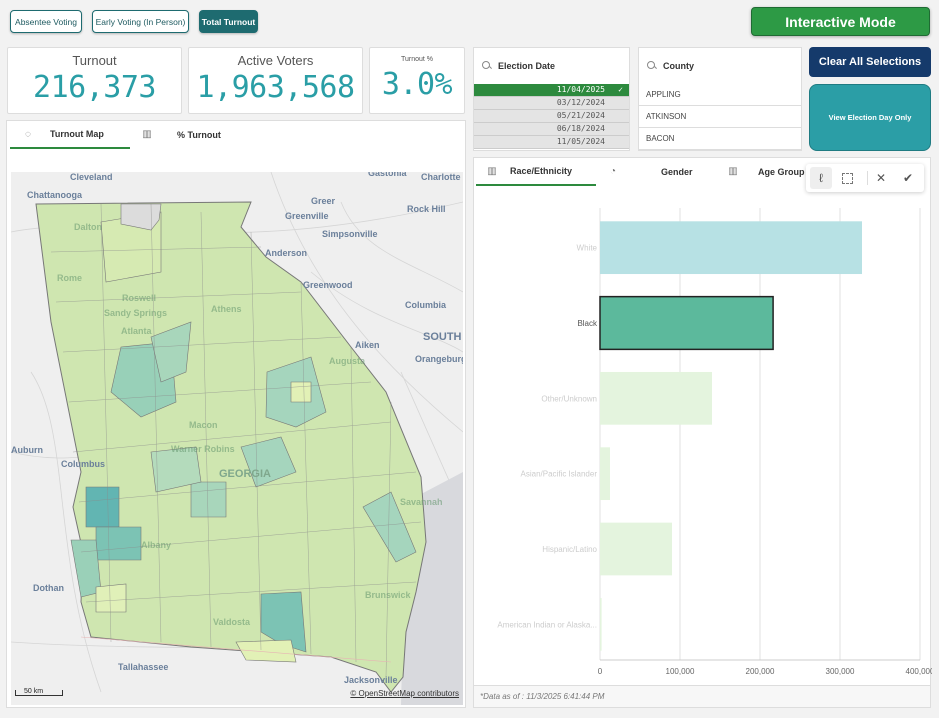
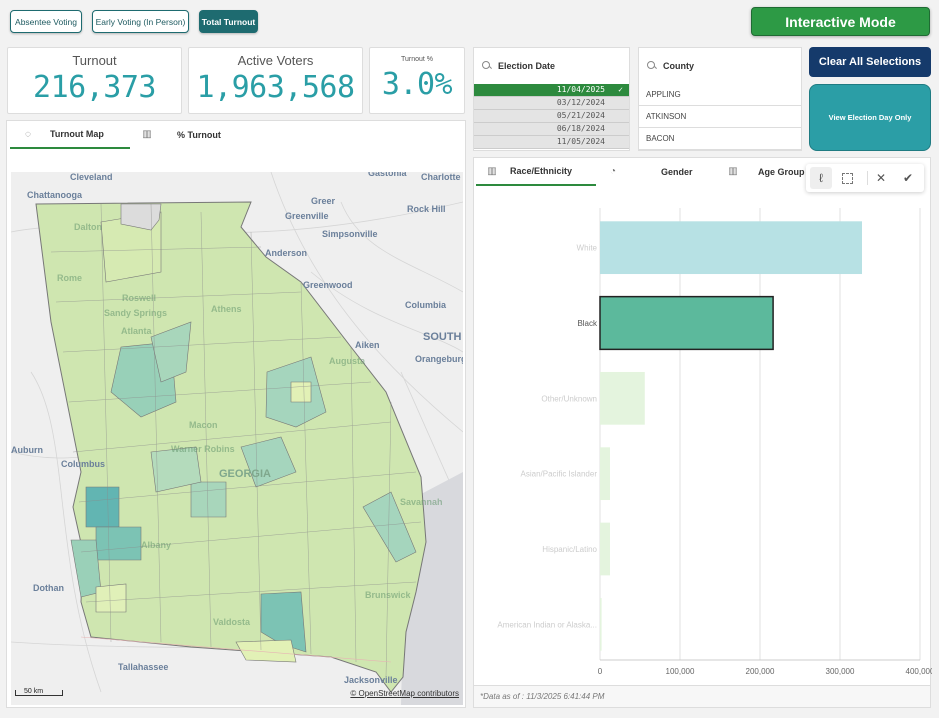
Other/Unknown: 140000 -> 60000
Hispanic/Latino: 90000 -> 10000
